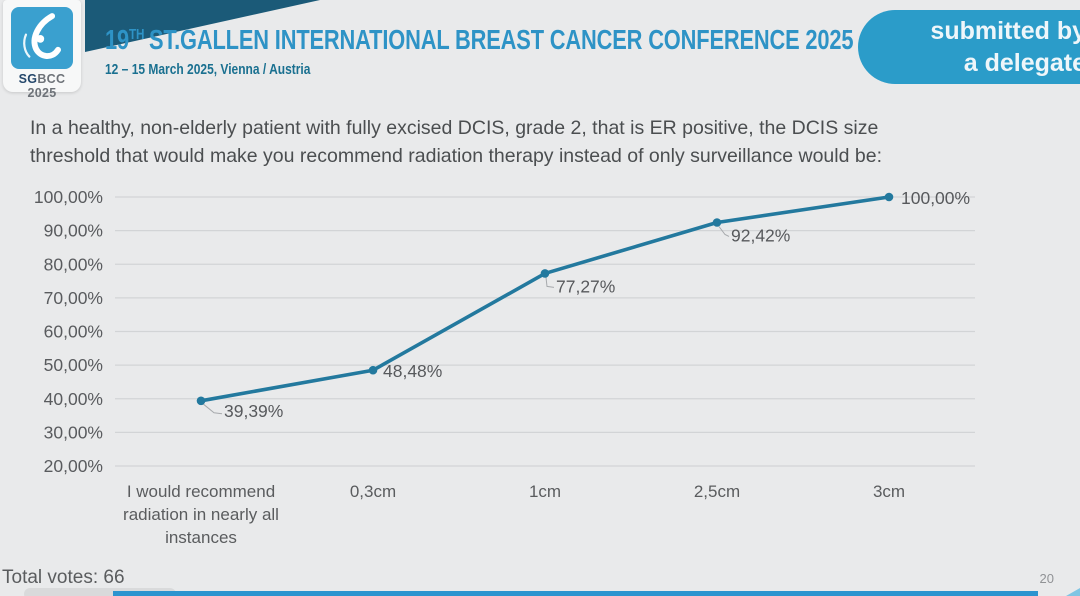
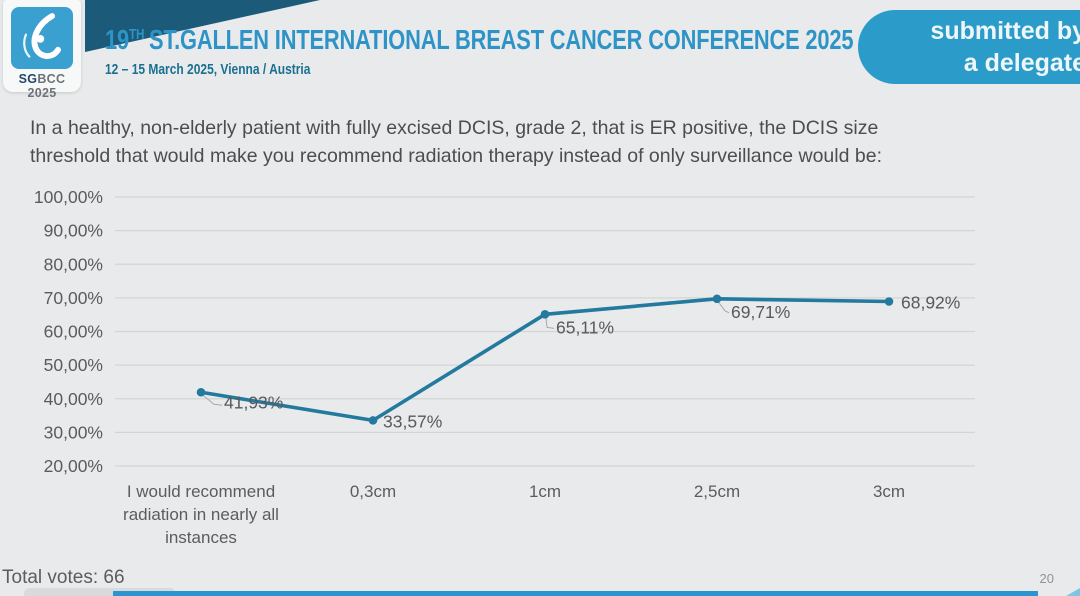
I would recommend radiation in nearly all instances: 39,39% -> 41,93%
0,3cm: 48,48% -> 33,57%
1cm: 77,27% -> 65,11%
2,5cm: 92,42% -> 69,71%
3cm: 100,00% -> 68,92%
